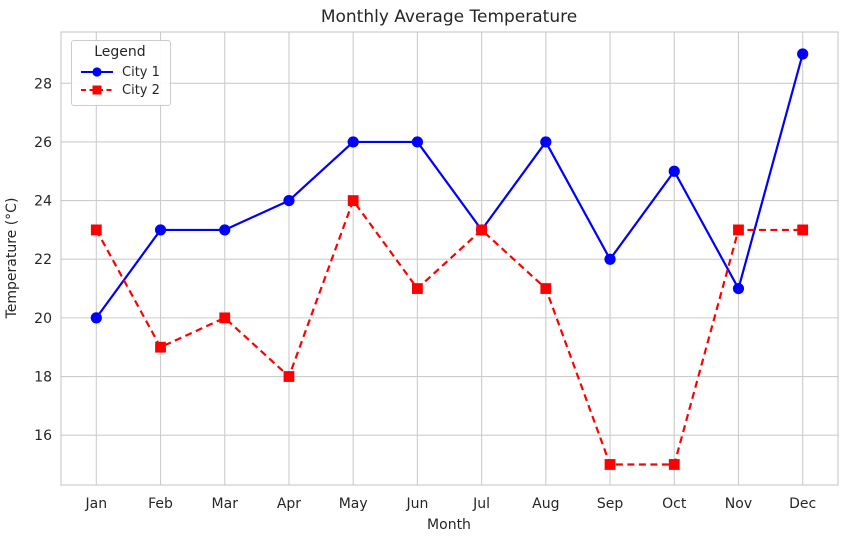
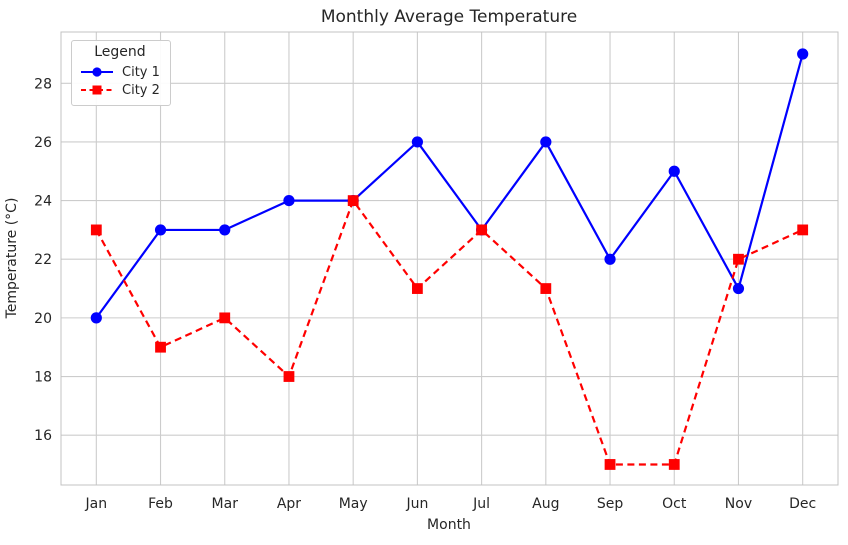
City 1/May: 26 -> 24
City 2/Nov: 23 -> 22
